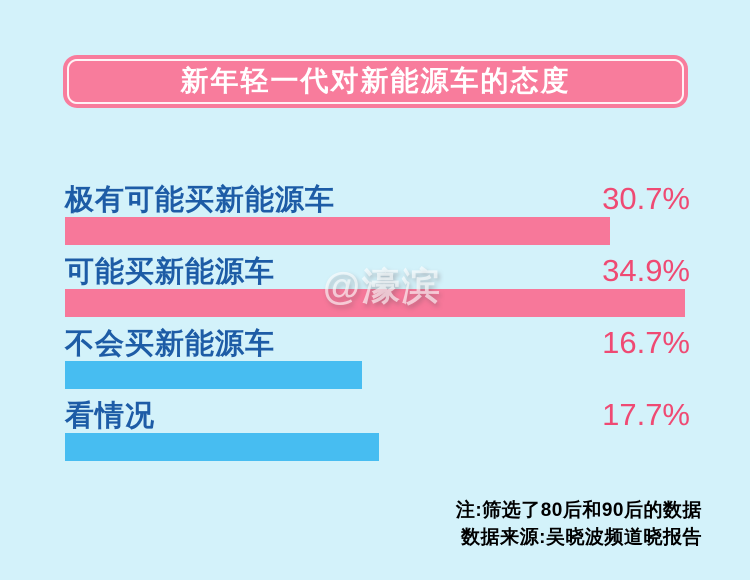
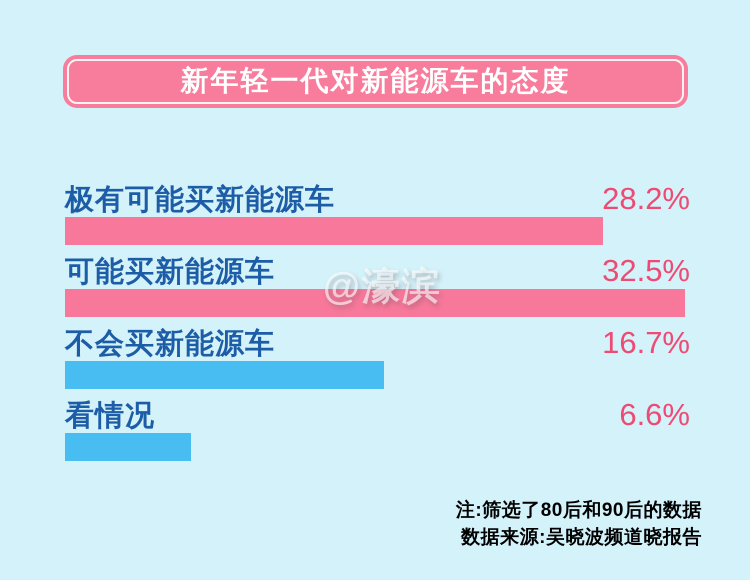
极有可能买新能源车: 30.7% -> 28.2%
可能买新能源车: 34.9% -> 32.5%
看情况: 17.7% -> 6.6%
